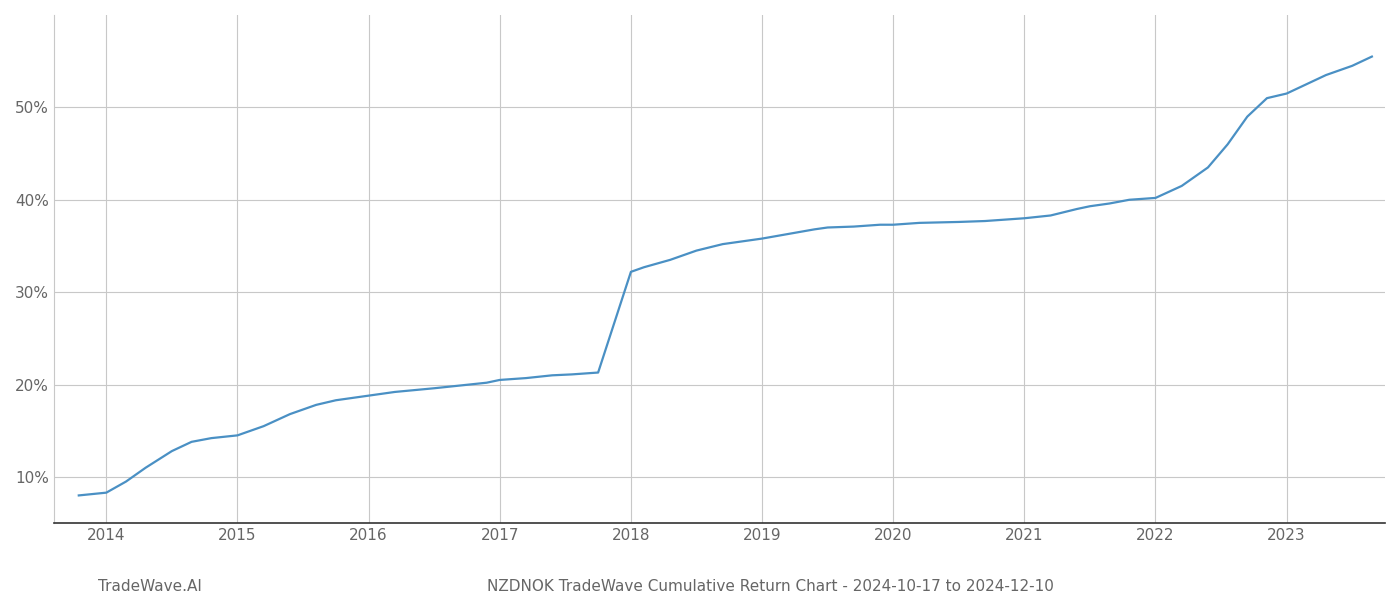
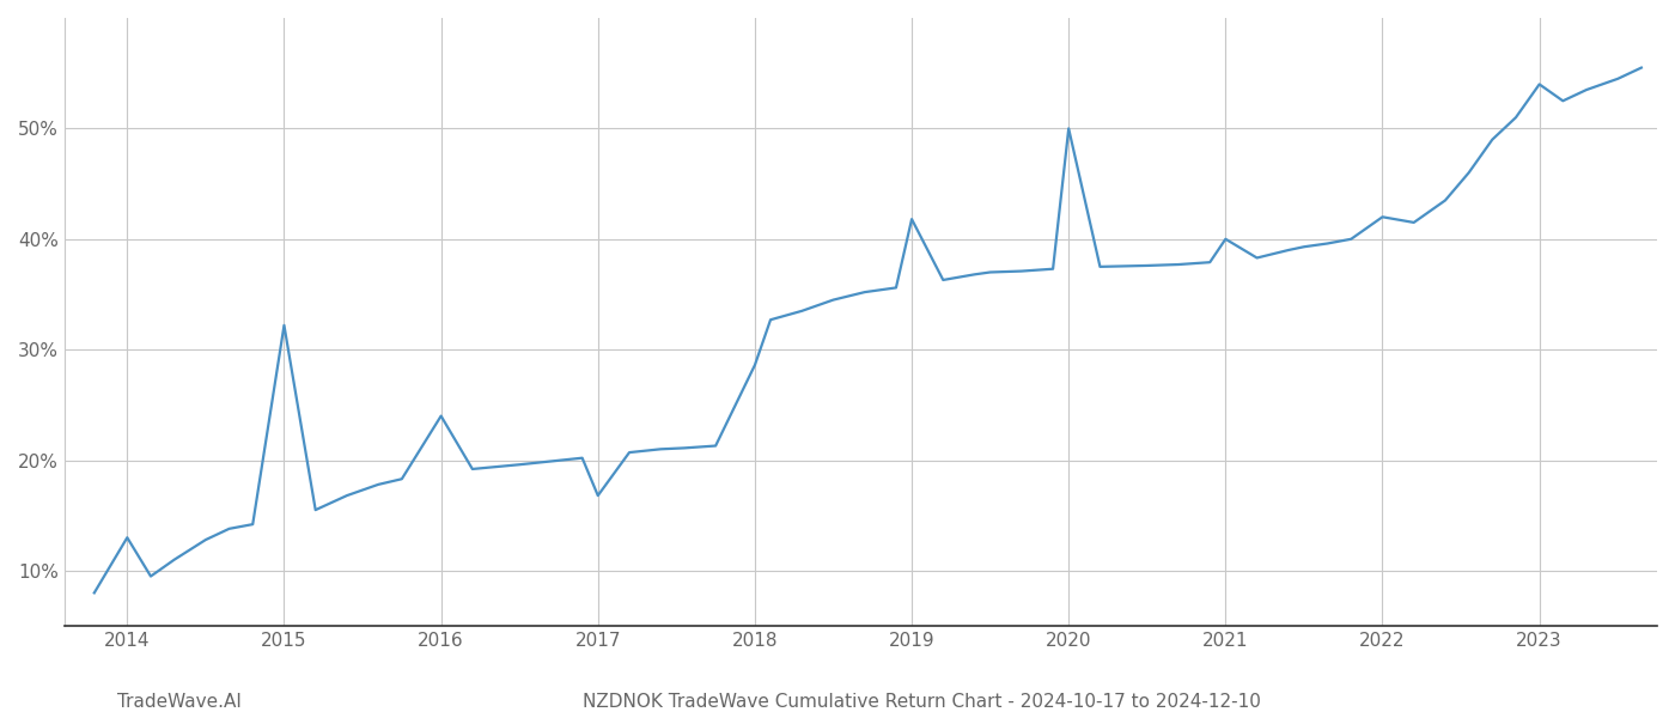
2014: 8.3% -> 13.0%
2015: 14.5% -> 32.2%
2016: 18.8% -> 24.0%
2017: 20.5% -> 16.8%
2018: 32.2% -> 28.6%
2019: 35.8% -> 41.8%
2020: 37.3% -> 50.0%
2021: 38.0% -> 40.0%
2022: 40.2% -> 42.0%
2023: 51.5% -> 54.0%
